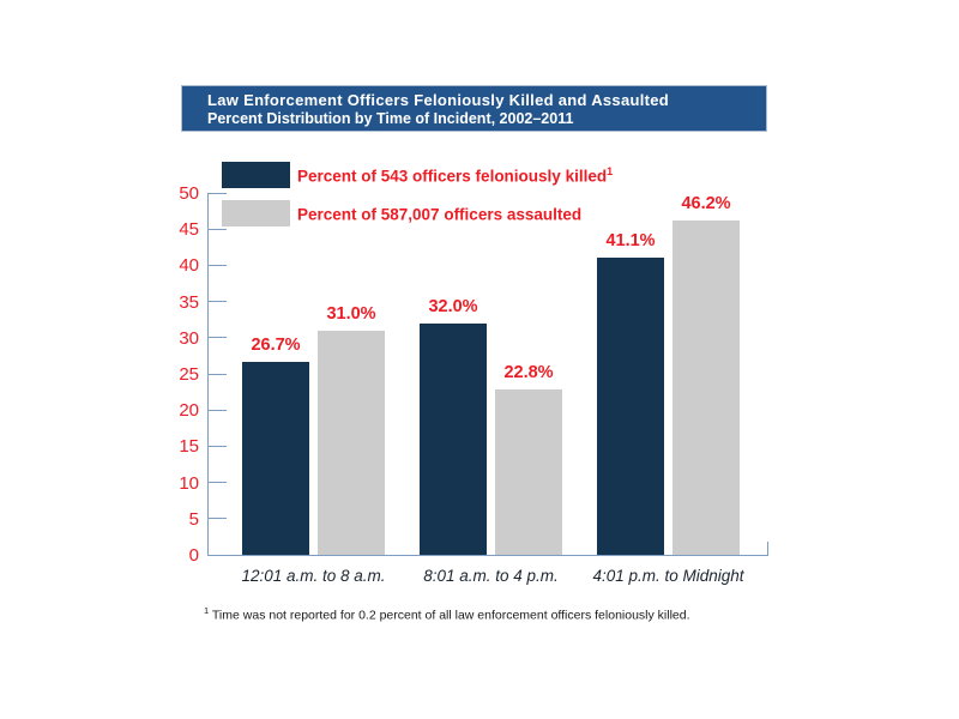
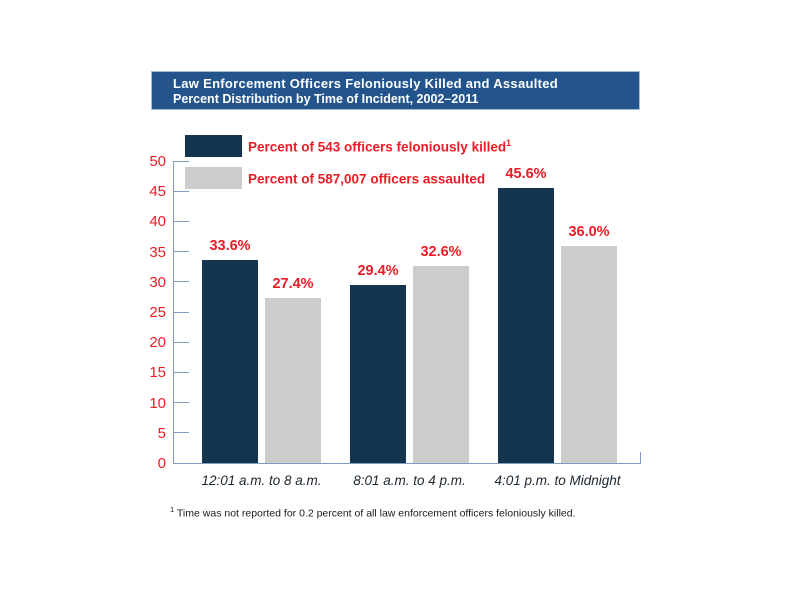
Percent of 543 officers feloniously killed/12:01 a.m. to 8 a.m.: 26.7% -> 33.6%
Percent of 587,007 officers assaulted/12:01 a.m. to 8 a.m.: 31.0% -> 27.4%
Percent of 543 officers feloniously killed/8:01 a.m. to 4 p.m.: 32.0% -> 29.4%
Percent of 587,007 officers assaulted/8:01 a.m. to 4 p.m.: 22.8% -> 32.6%
Percent of 543 officers feloniously killed/4:01 p.m. to Midnight: 41.1% -> 45.6%
Percent of 587,007 officers assaulted/4:01 p.m. to Midnight: 46.2% -> 36.0%
